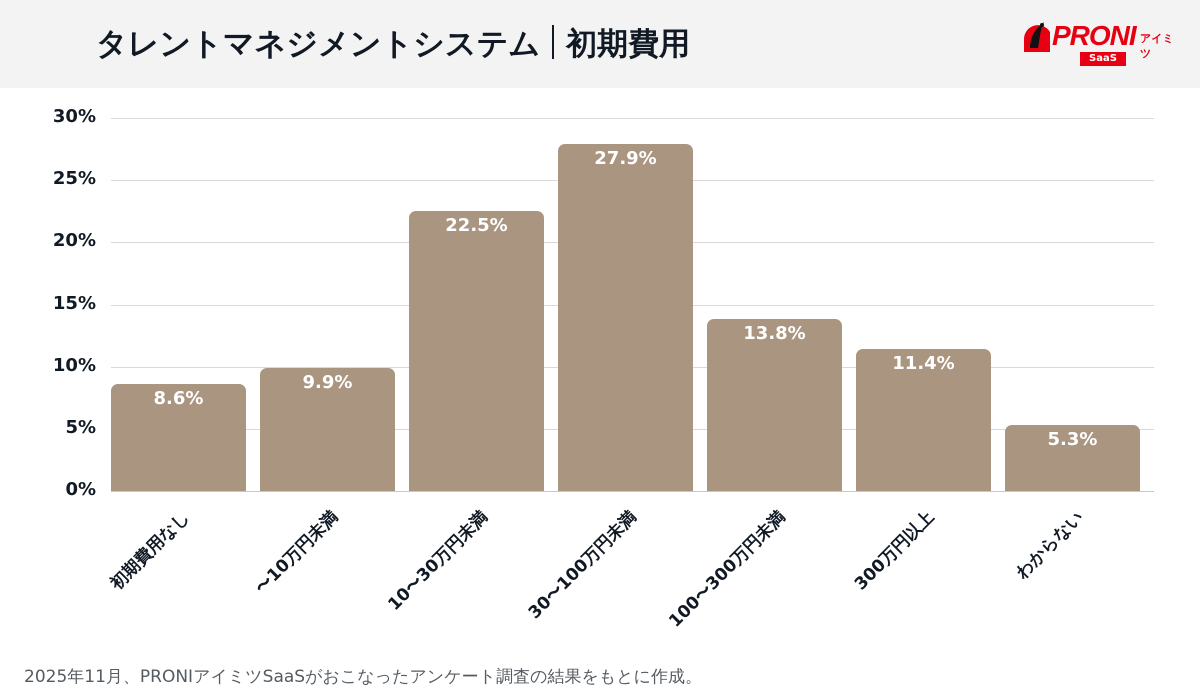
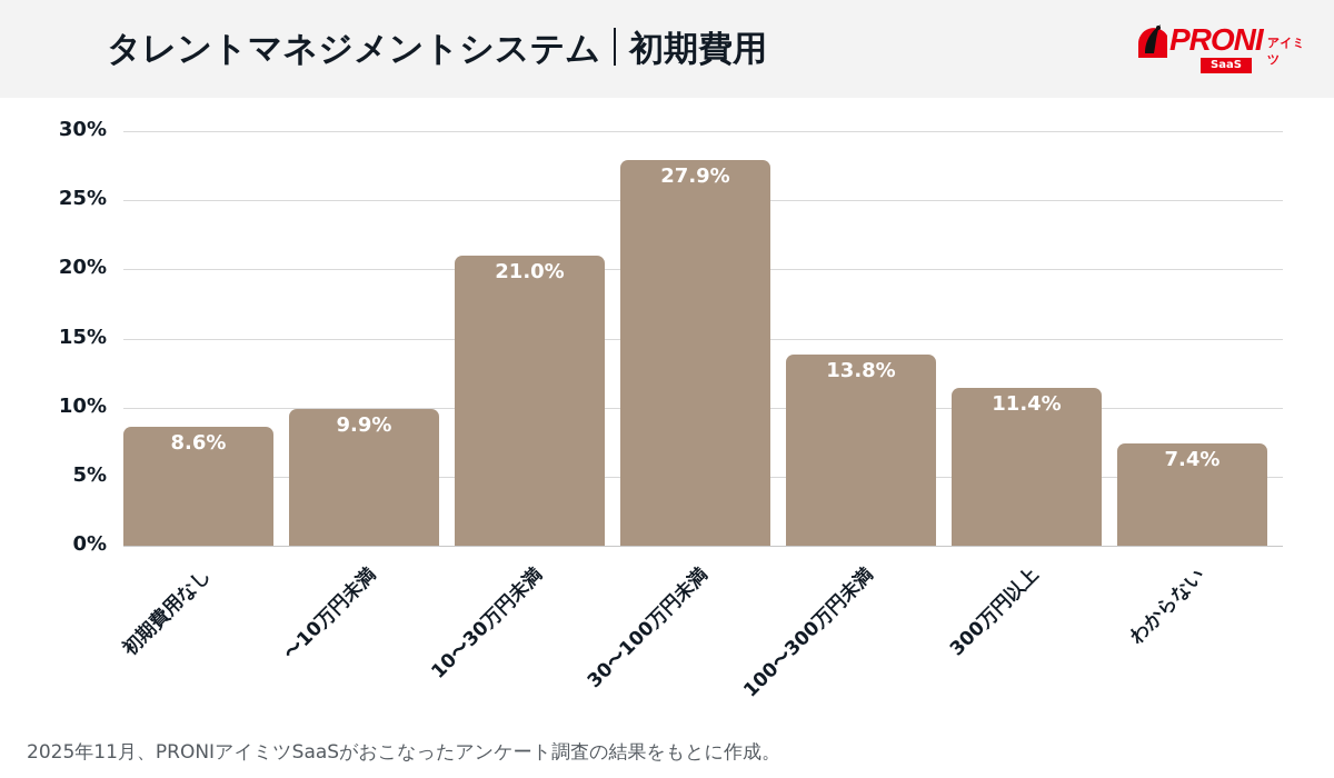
10〜30万円未満: 22.5% -> 21.0%
わからない: 5.3% -> 7.4%
